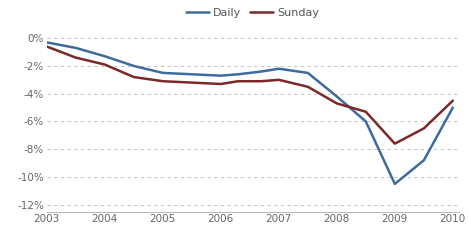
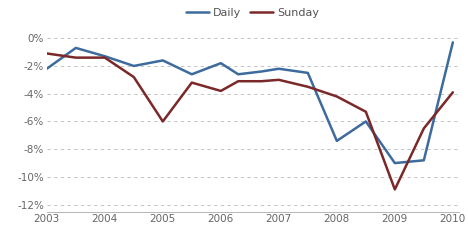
Daily/2003: -0.3% -> -2.2%
Sunday/2003: -0.6% -> -1.1%
Sunday/2004: -1.9% -> -1.4%
Daily/2005: -2.5% -> -1.6%
Sunday/2005: -3.1% -> -6.0%
Daily/2006: -2.7% -> -1.8%
Sunday/2006: -3.3% -> -3.8%
Daily/2008: -4.2% -> -7.4%
Sunday/2008: -4.7% -> -4.2%
Daily/2009: -10.5% -> -9.0%
Sunday/2009: -7.6% -> -10.9%
Daily/2010: -5.0% -> -0.3%
Sunday/2010: -4.5% -> -3.9%
